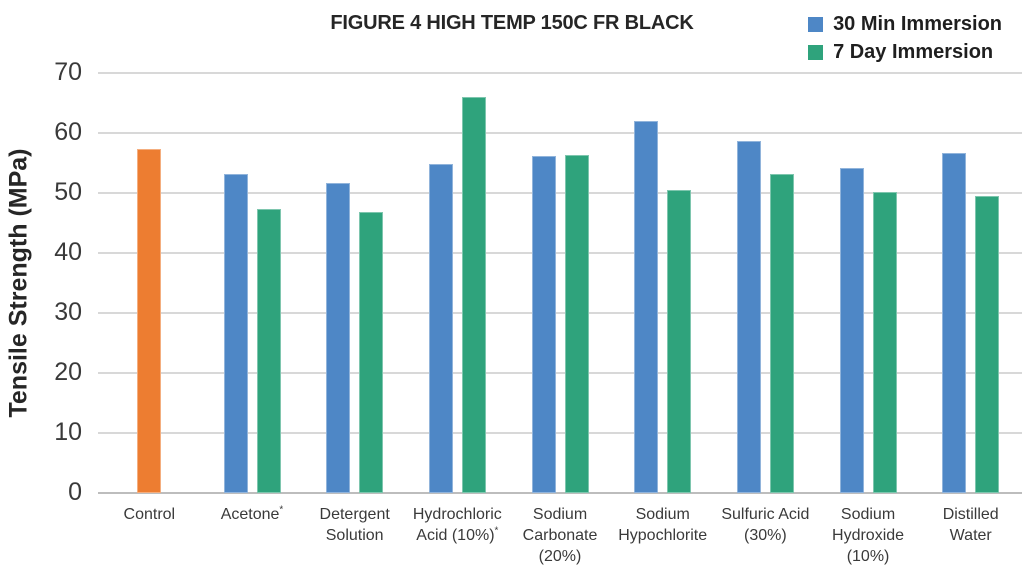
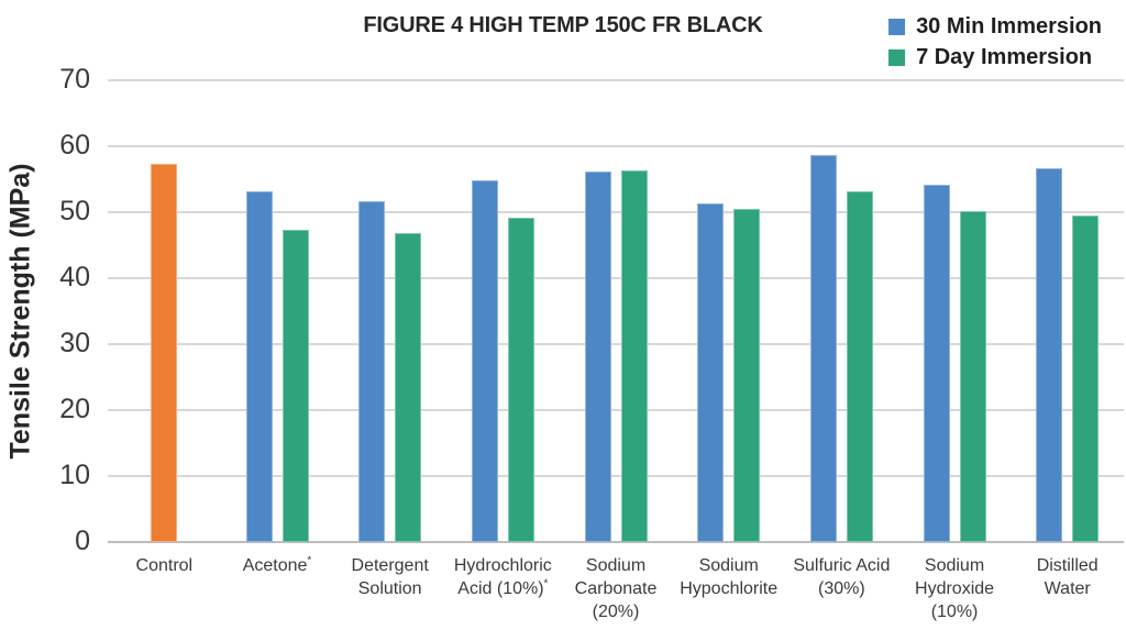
7 Day Immersion/Hydrochloric Acid (10%)*: 66 -> 49
30 Min Immersion/Sodium Hypochlorite: 62 -> 51
